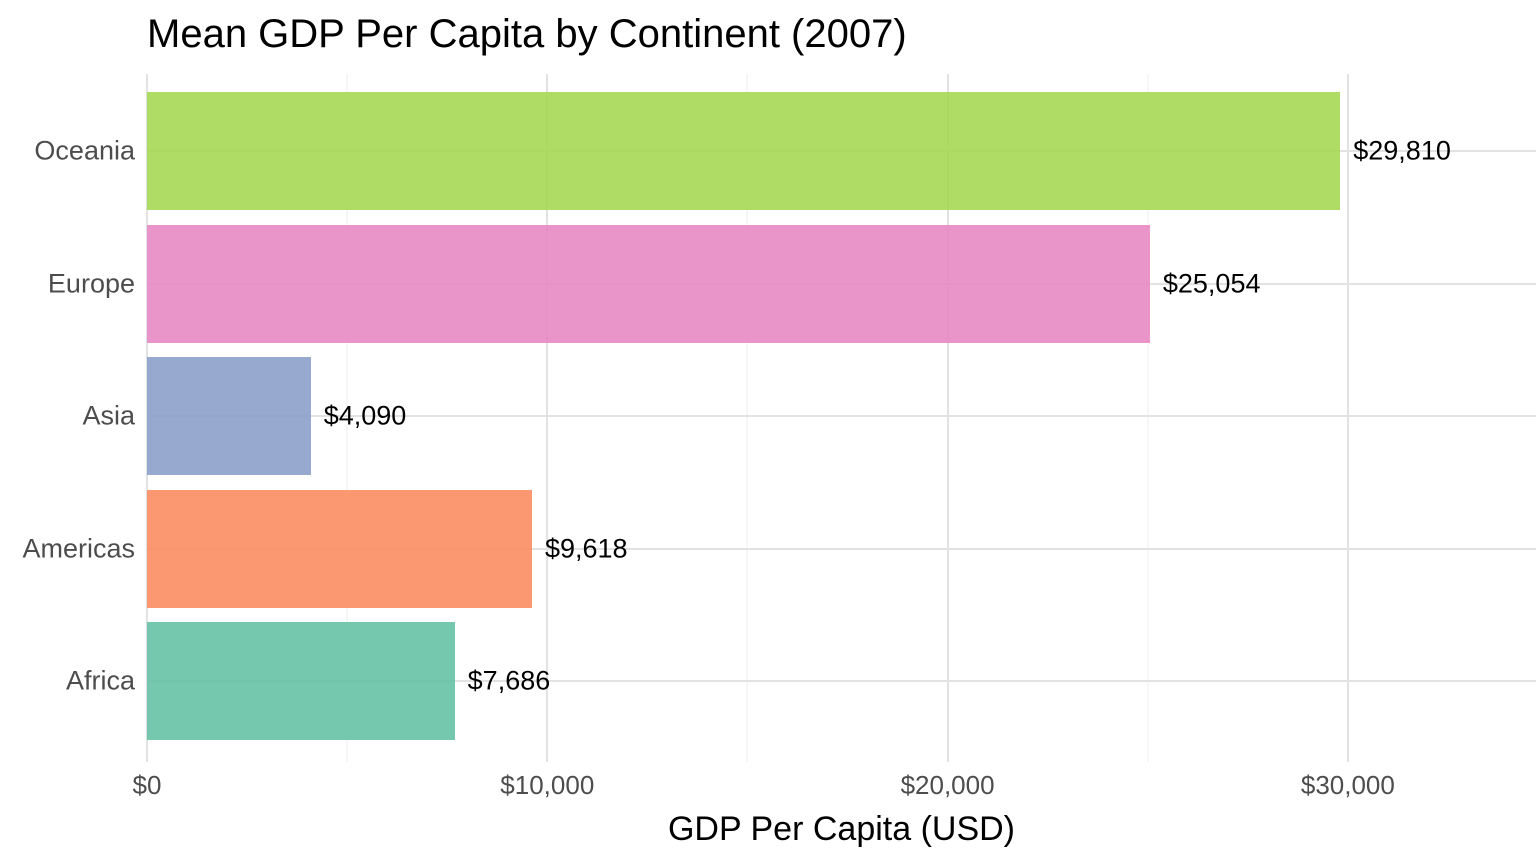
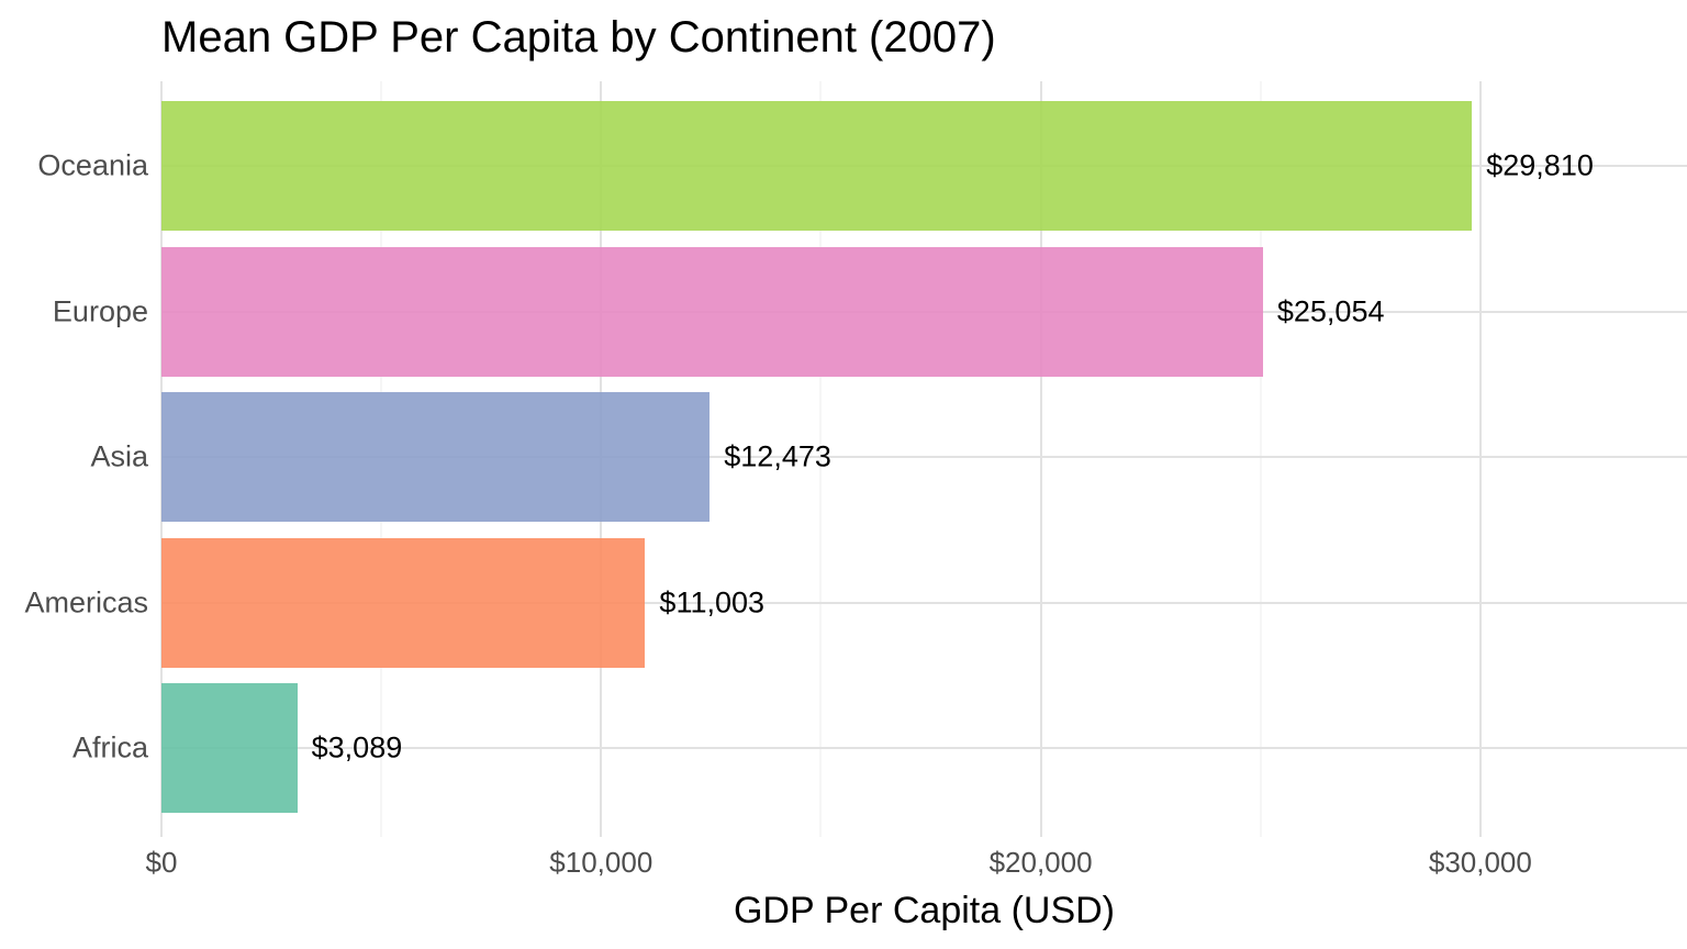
Asia: $4,090 -> $12,473
Americas: $9,618 -> $11,003
Africa: $7,686 -> $3,089
